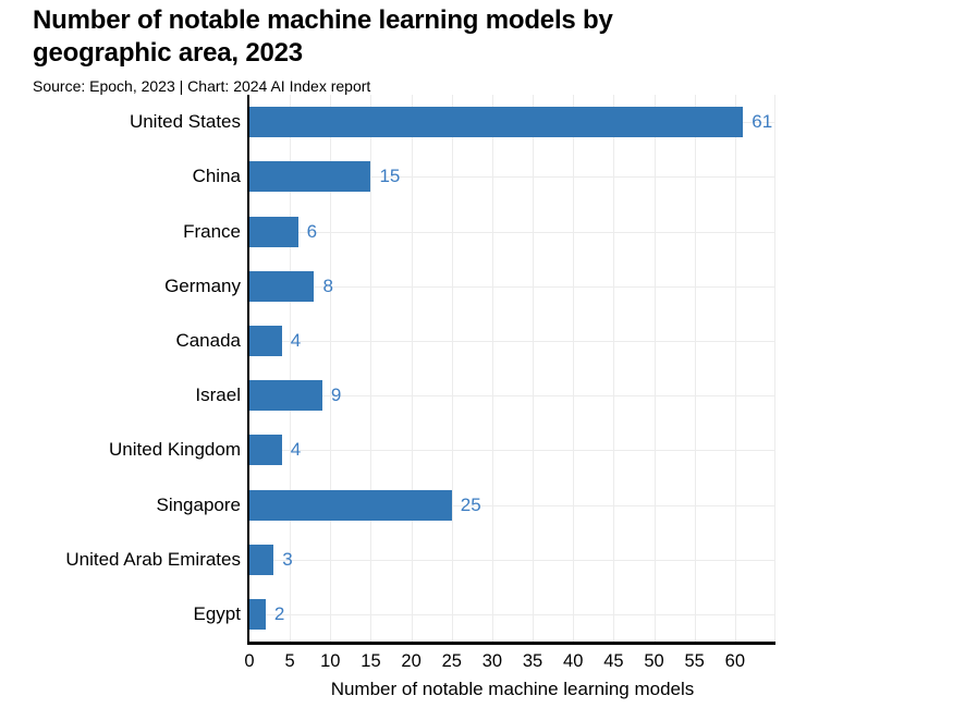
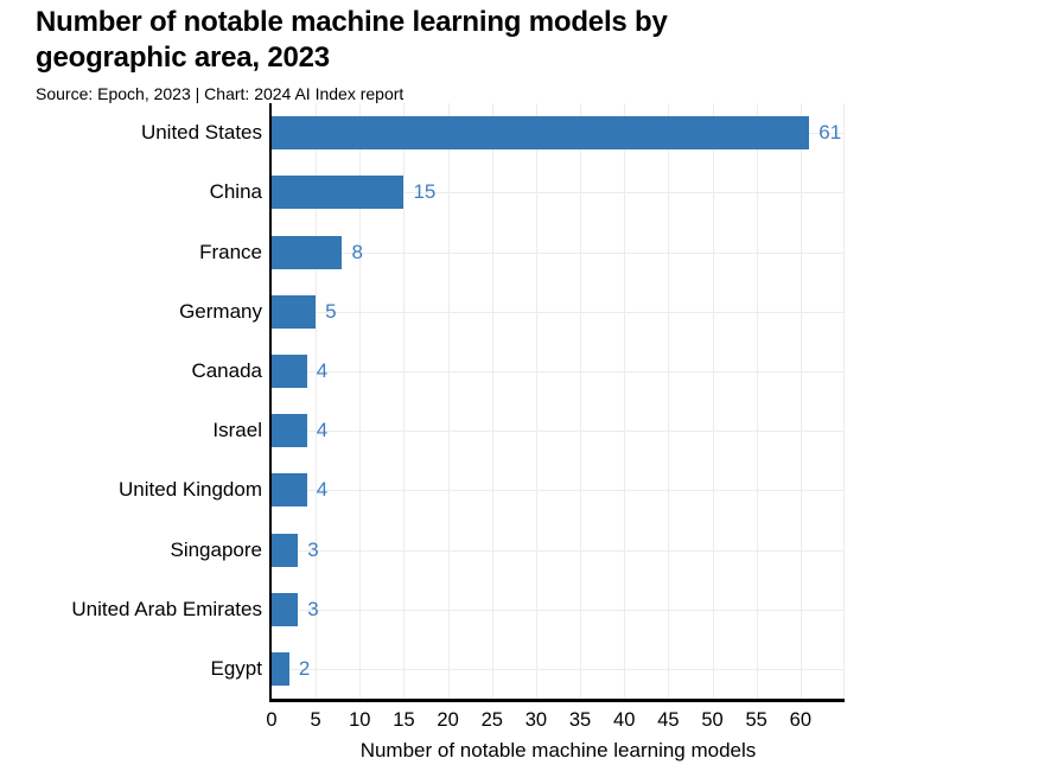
France: 6 -> 8
Germany: 8 -> 5
Israel: 9 -> 4
Singapore: 25 -> 3
